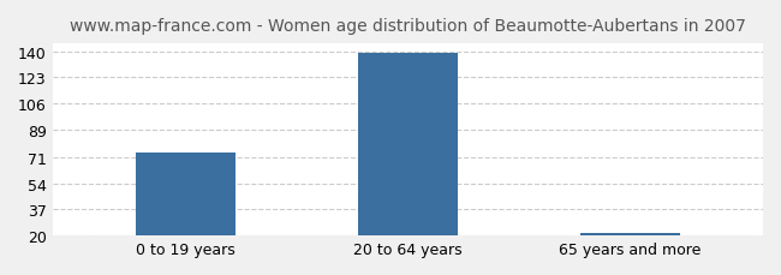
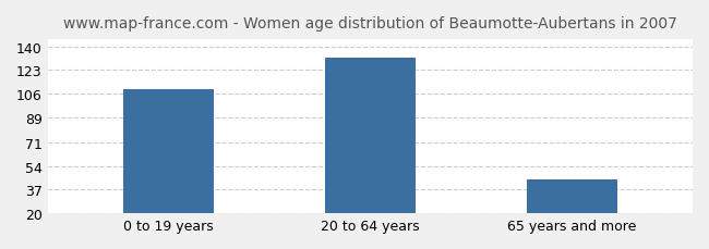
0 to 19 years: 74 -> 109
20 to 64 years: 139 -> 132
65 years and more: 22 -> 44
